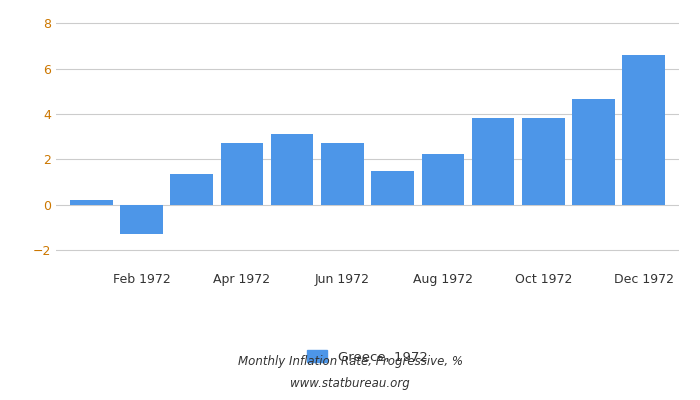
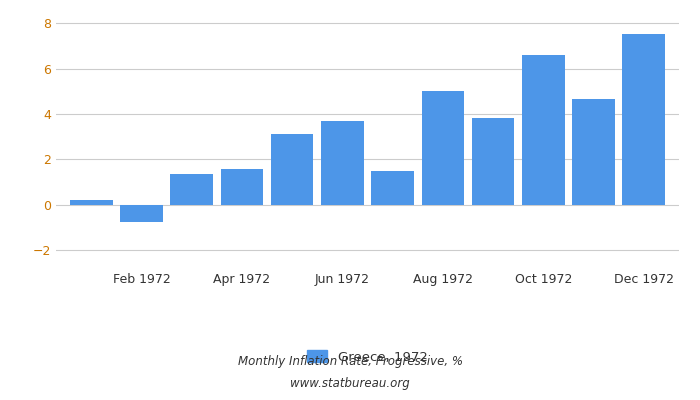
Feb 1972: -1.30 -> -0.75
Apr 1972: 2.70 -> 1.55
Jun 1972: 2.70 -> 3.70
Aug 1972: 2.25 -> 5.00
Oct 1972: 3.80 -> 6.60
Dec 1972: 6.60 -> 7.55
